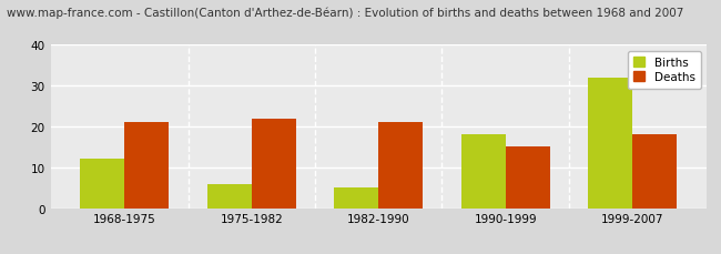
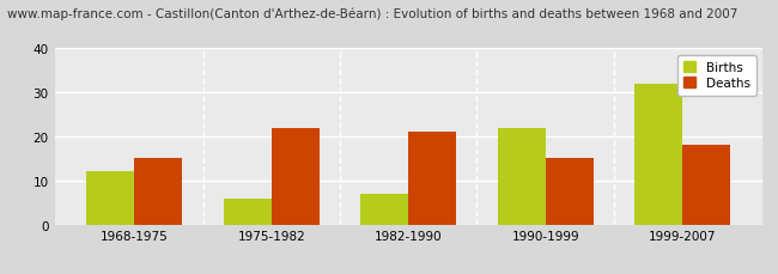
Deaths/1968-1975: 21 -> 15
Births/1982-1990: 5 -> 7
Births/1990-1999: 18 -> 22
